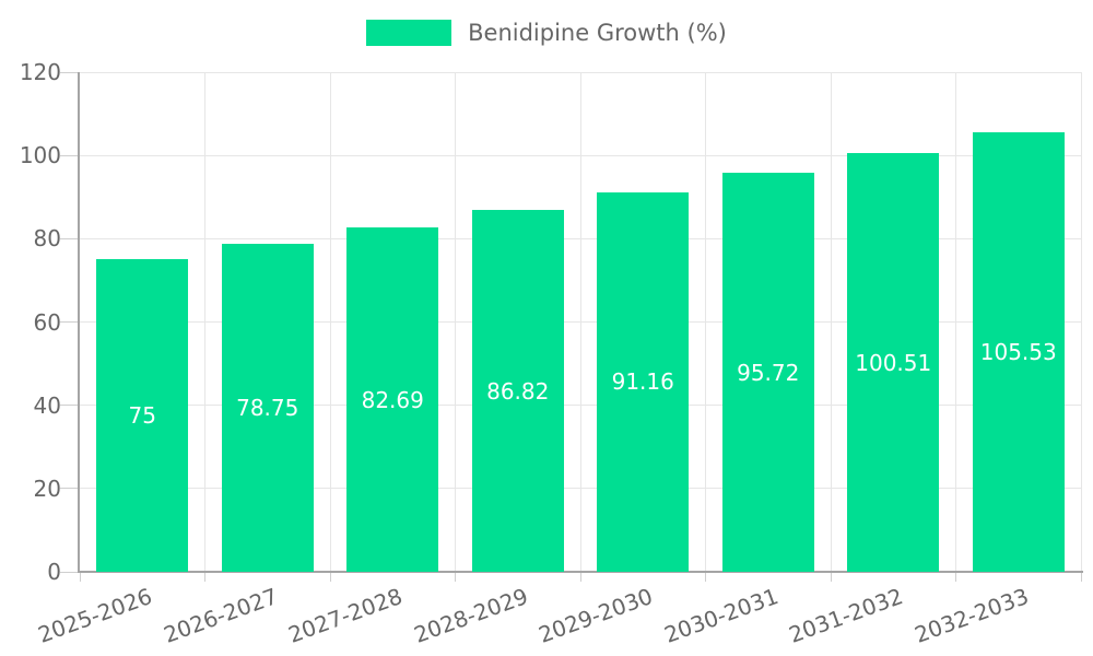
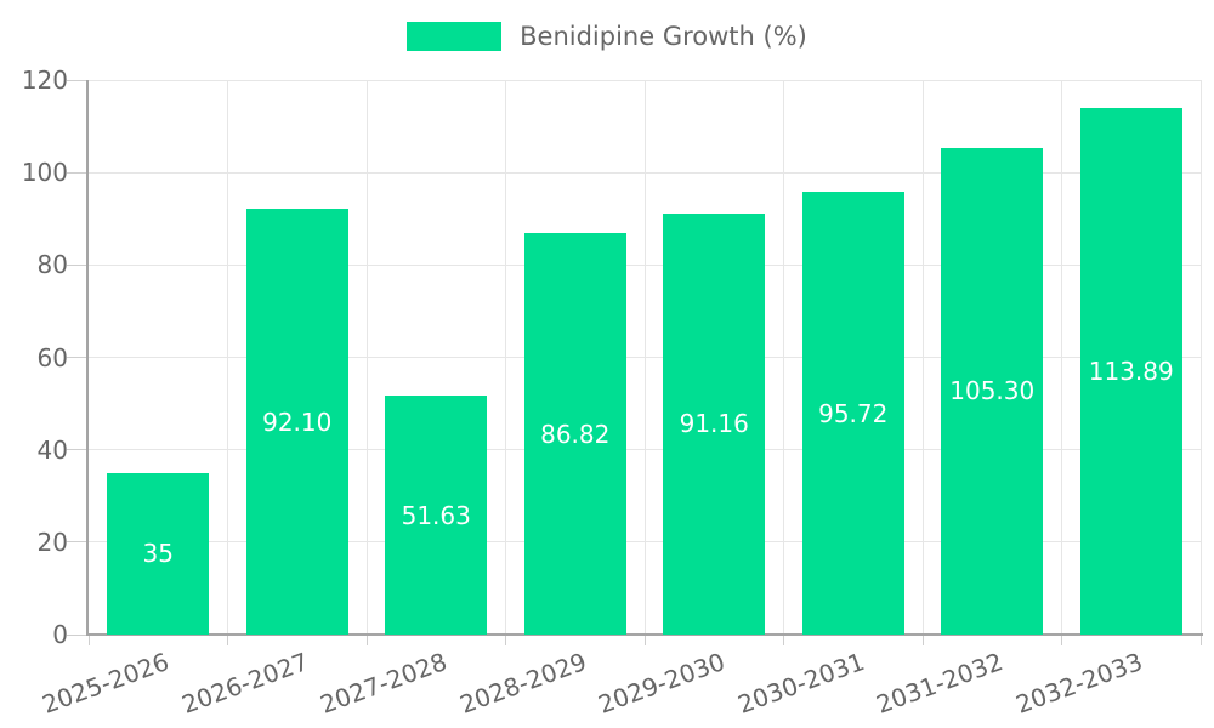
2025-2026: 75 -> 35
2026-2027: 78.75 -> 92.10
2027-2028: 82.69 -> 51.63
2031-2032: 100.51 -> 105.30
2032-2033: 105.53 -> 113.89
